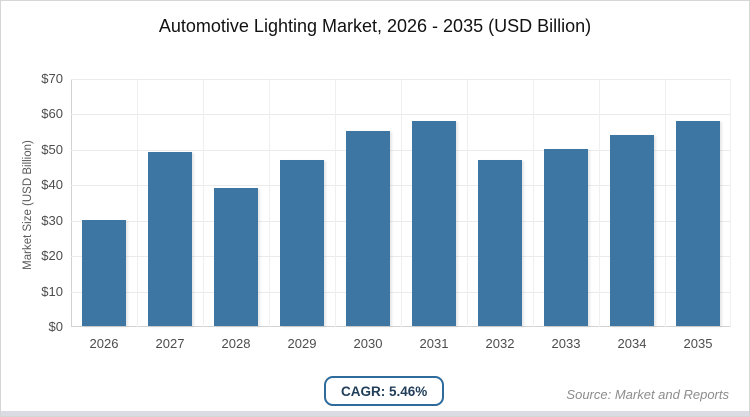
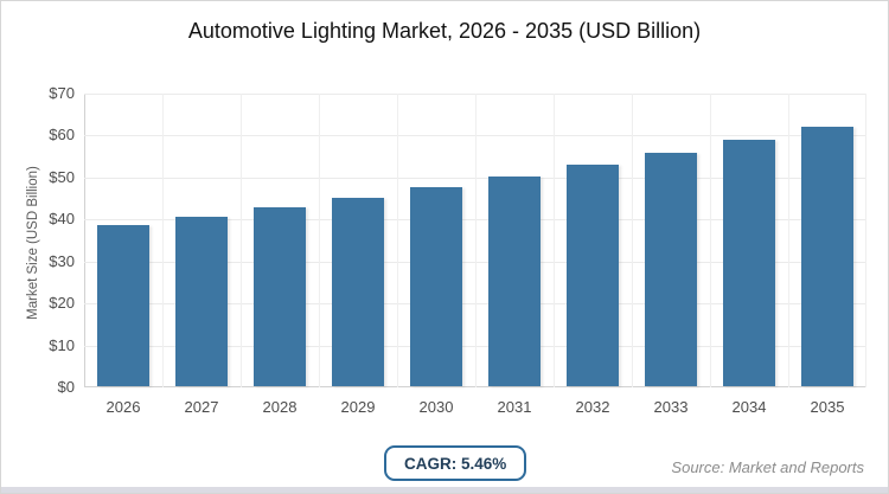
2026: $30 -> $38
2027: $49 -> $40
2028: $39 -> $43
2029: $47 -> $45
2030: $55 -> $47
2031: $58 -> $50
2032: $47 -> $53
2033: $50 -> $56
2034: $54 -> $59
2035: $58 -> $62
